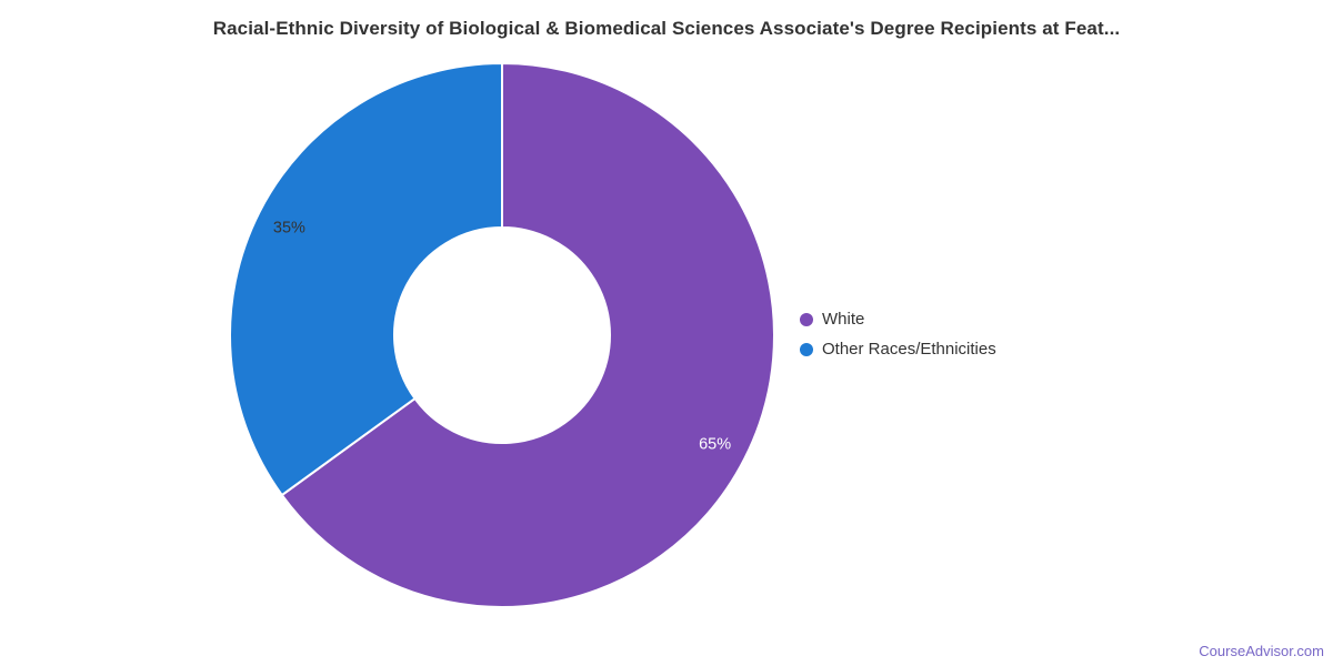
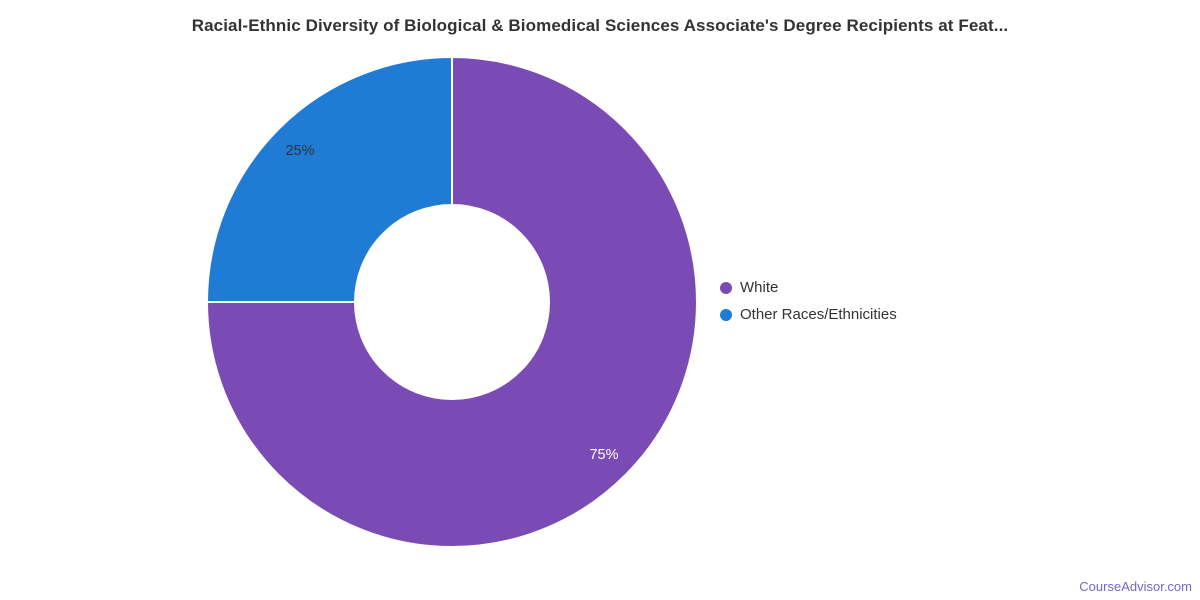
White: 65% -> 75%
Other Races/Ethnicities: 35% -> 25%
